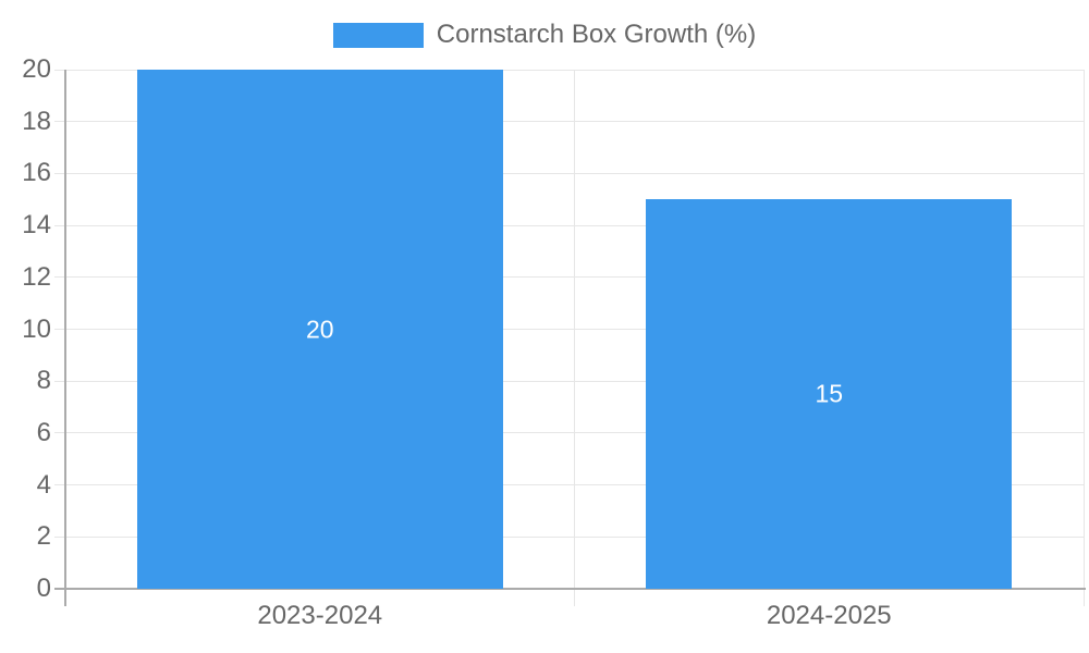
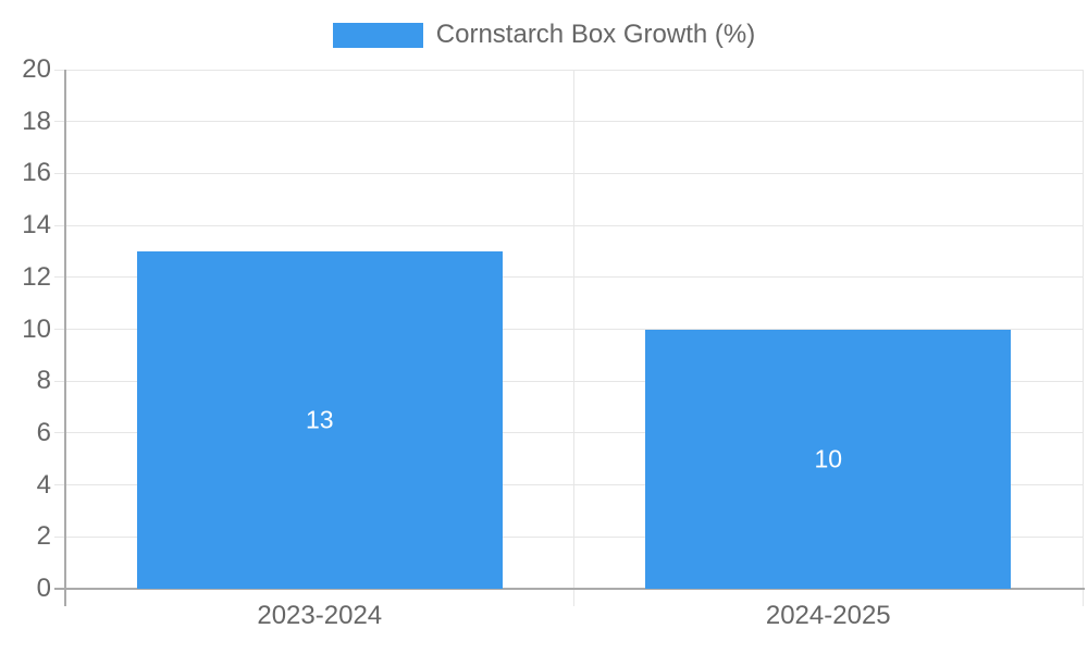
2023-2024: 20 -> 13
2024-2025: 15 -> 10
